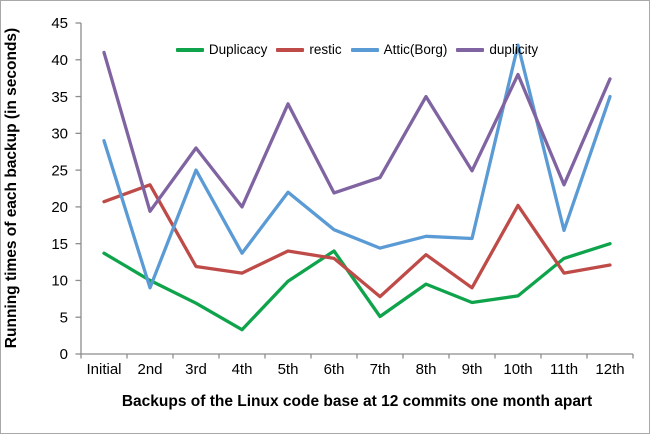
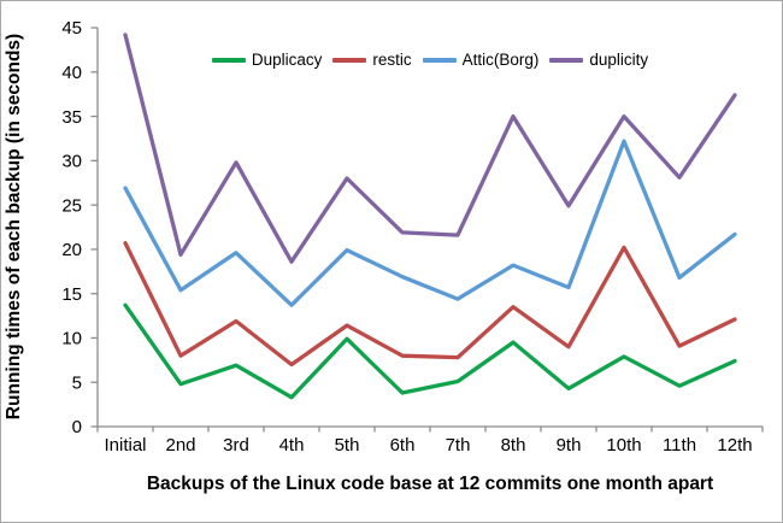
Attic(Borg)/Initial: 29 -> 27
duplicity/Initial: 41 -> 44
Duplicacy/2nd: 10 -> 5
restic/2nd: 23 -> 8
Attic(Borg)/2nd: 9 -> 15
Attic(Borg)/3rd: 25 -> 20
duplicity/3rd: 28 -> 30
restic/4th: 11 -> 7
duplicity/4th: 20 -> 19
restic/5th: 14 -> 11
Attic(Borg)/5th: 22 -> 20
duplicity/5th: 34 -> 28
Duplicacy/6th: 14 -> 4
restic/6th: 13 -> 8
duplicity/7th: 24 -> 22
Attic(Borg)/8th: 16 -> 18
Duplicacy/9th: 7 -> 4
Attic(Borg)/10th: 42 -> 32
duplicity/10th: 38 -> 35
Duplicacy/11th: 13 -> 5
restic/11th: 11 -> 9
duplicity/11th: 23 -> 28
Duplicacy/12th: 15 -> 7
Attic(Borg)/12th: 35 -> 22
